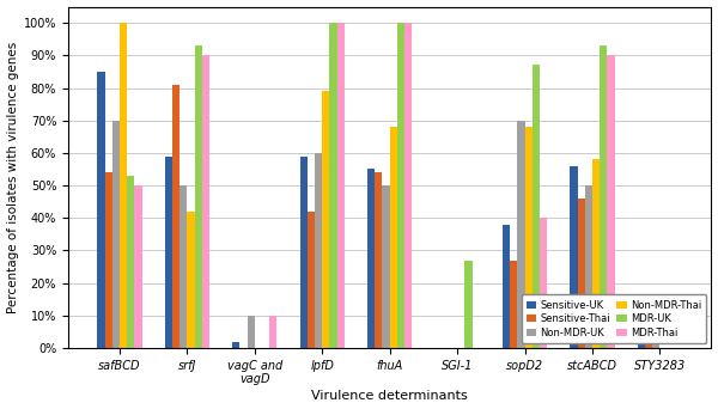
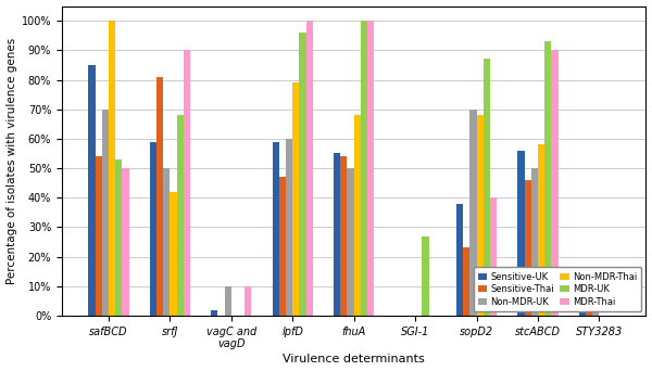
MDR-UK/srfJ: 93% -> 68%
Sensitive-Thai/lpfD: 42% -> 47%
MDR-UK/lpfD: 100% -> 96%
Sensitive-Thai/sopD2: 27% -> 23%
